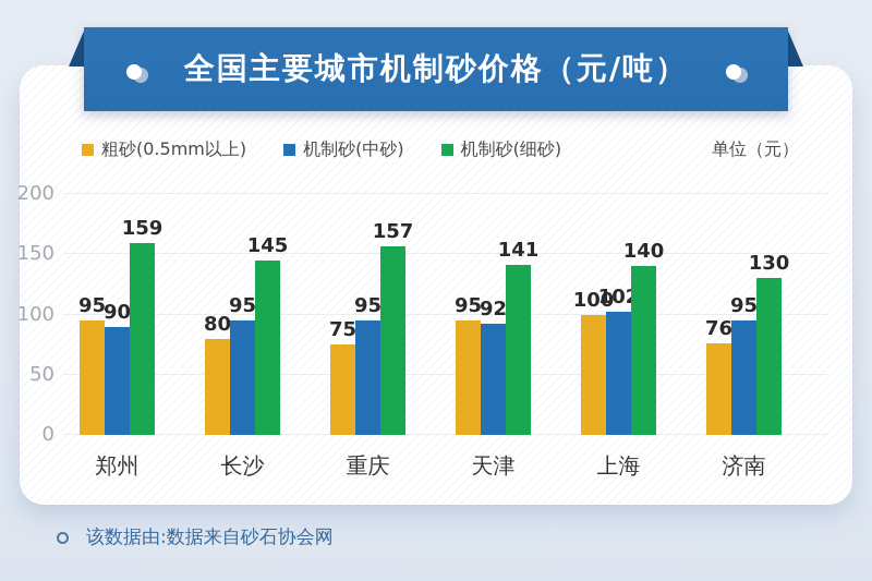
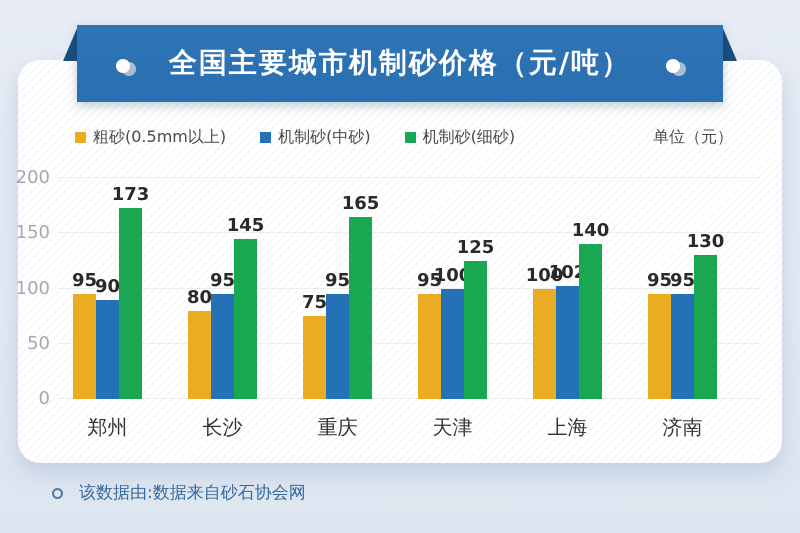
机制砂(细砂)/郑州: 159 -> 173
机制砂(细砂)/重庆: 157 -> 165
机制砂(中砂)/天津: 92 -> 100
机制砂(细砂)/天津: 141 -> 125
粗砂(0.5mm以上)/济南: 76 -> 95
